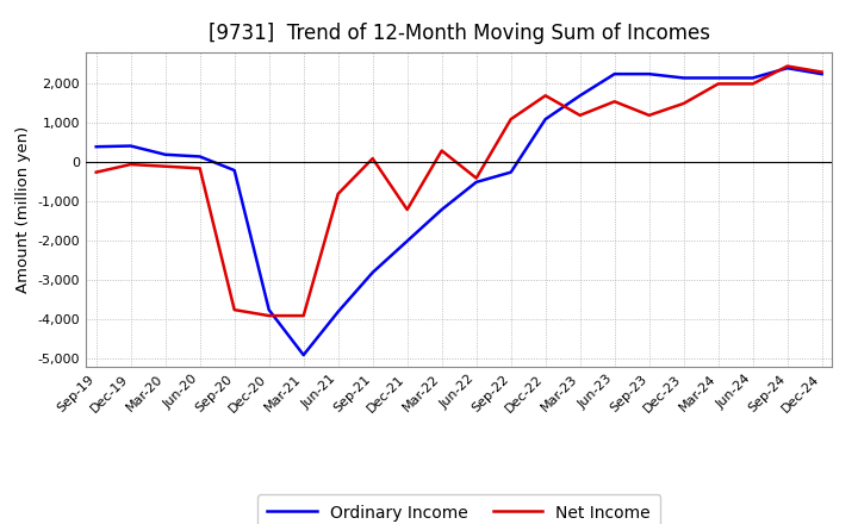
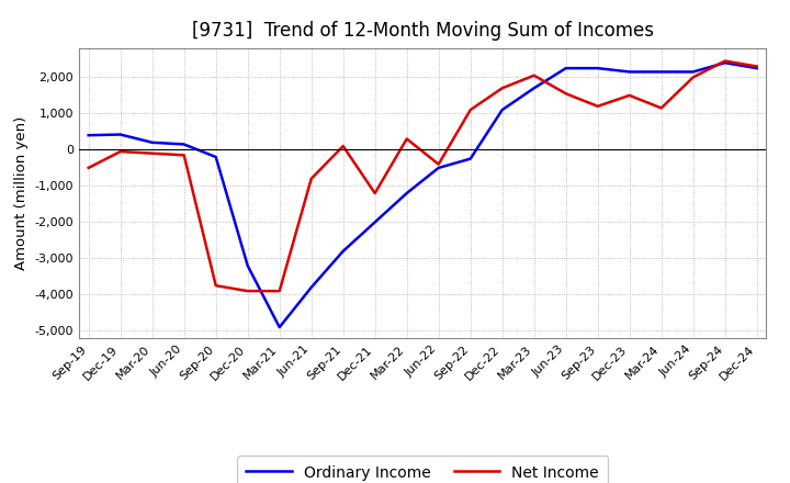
Net Income/Sep-19: -250 -> -500
Ordinary Income/Dec-20: -3,750 -> -3,200
Net Income/Mar-23: 1,200 -> 2,050
Net Income/Mar-24: 2,000 -> 1,150
